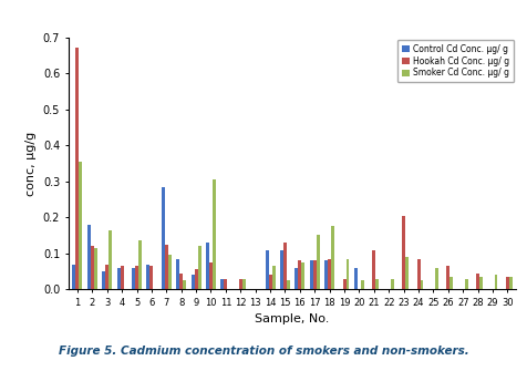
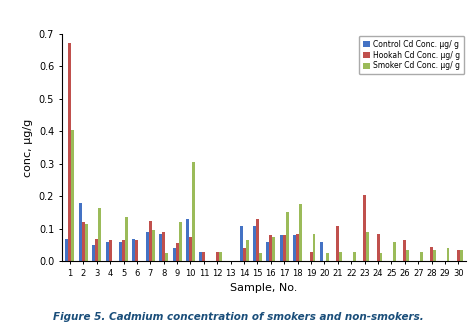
Smoker Cd Conc. μg/ g/1: 0.355 -> 0.405
Control Cd Conc. μg/ g/7: 0.285 -> 0.090
Hookah Cd Conc. μg/ g/8: 0.045 -> 0.090
